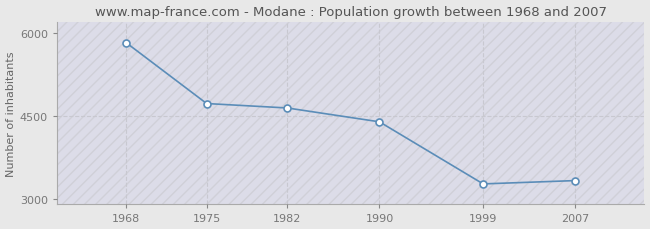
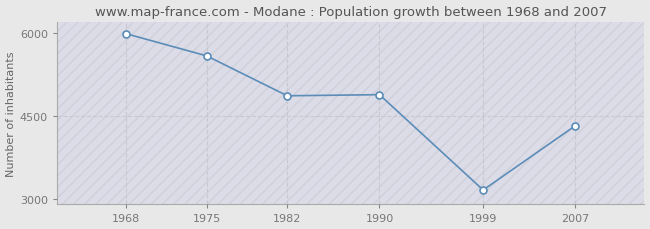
1968: 5820 -> 5980
1975: 4720 -> 5580
1982: 4640 -> 4860
1990: 4390 -> 4880
1999: 3270 -> 3160
2007: 3330 -> 4320
